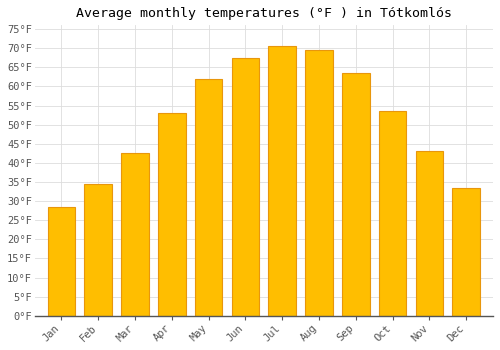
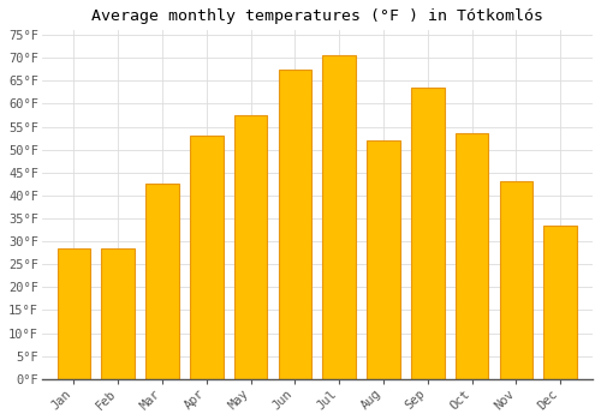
Feb: 34.5°F -> 28.5°F
May: 62.0°F -> 57.5°F
Aug: 69.5°F -> 52.0°F
